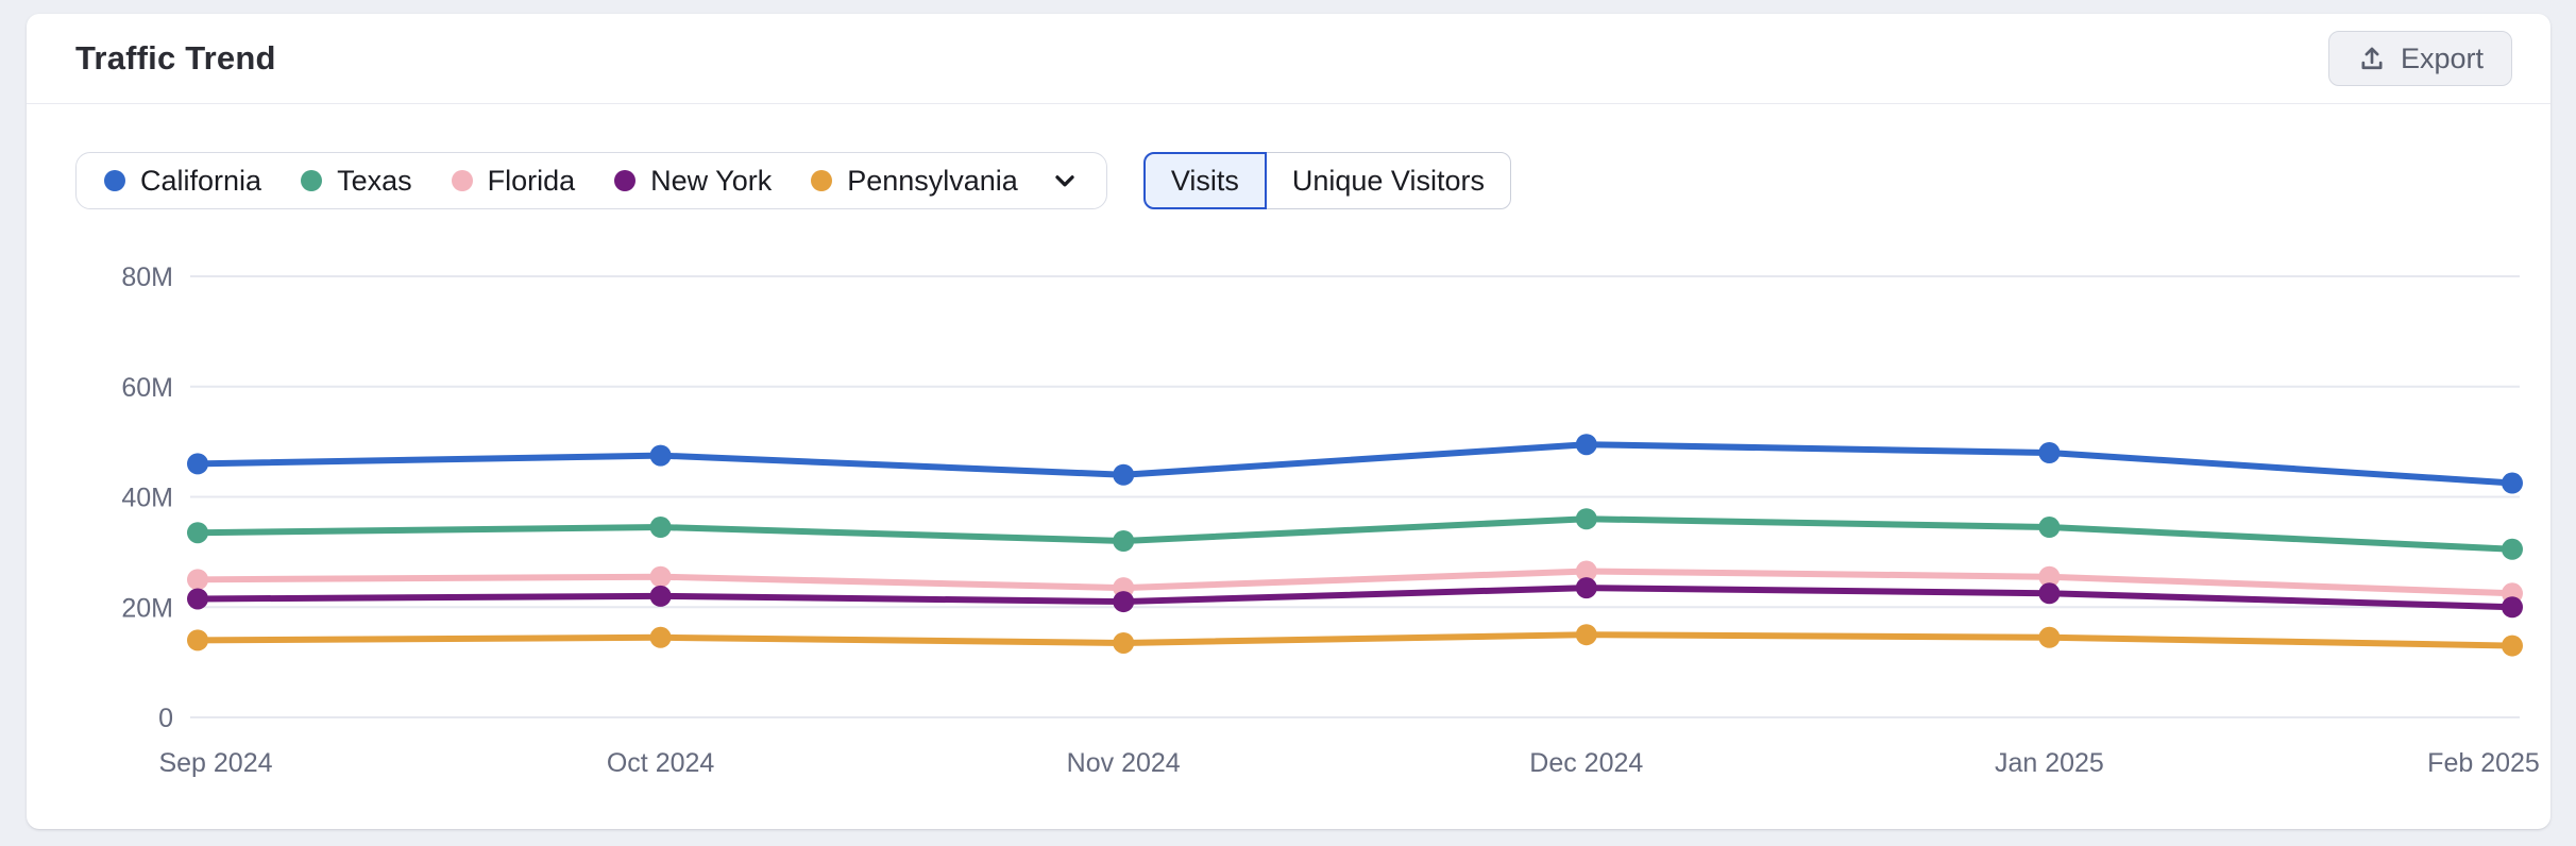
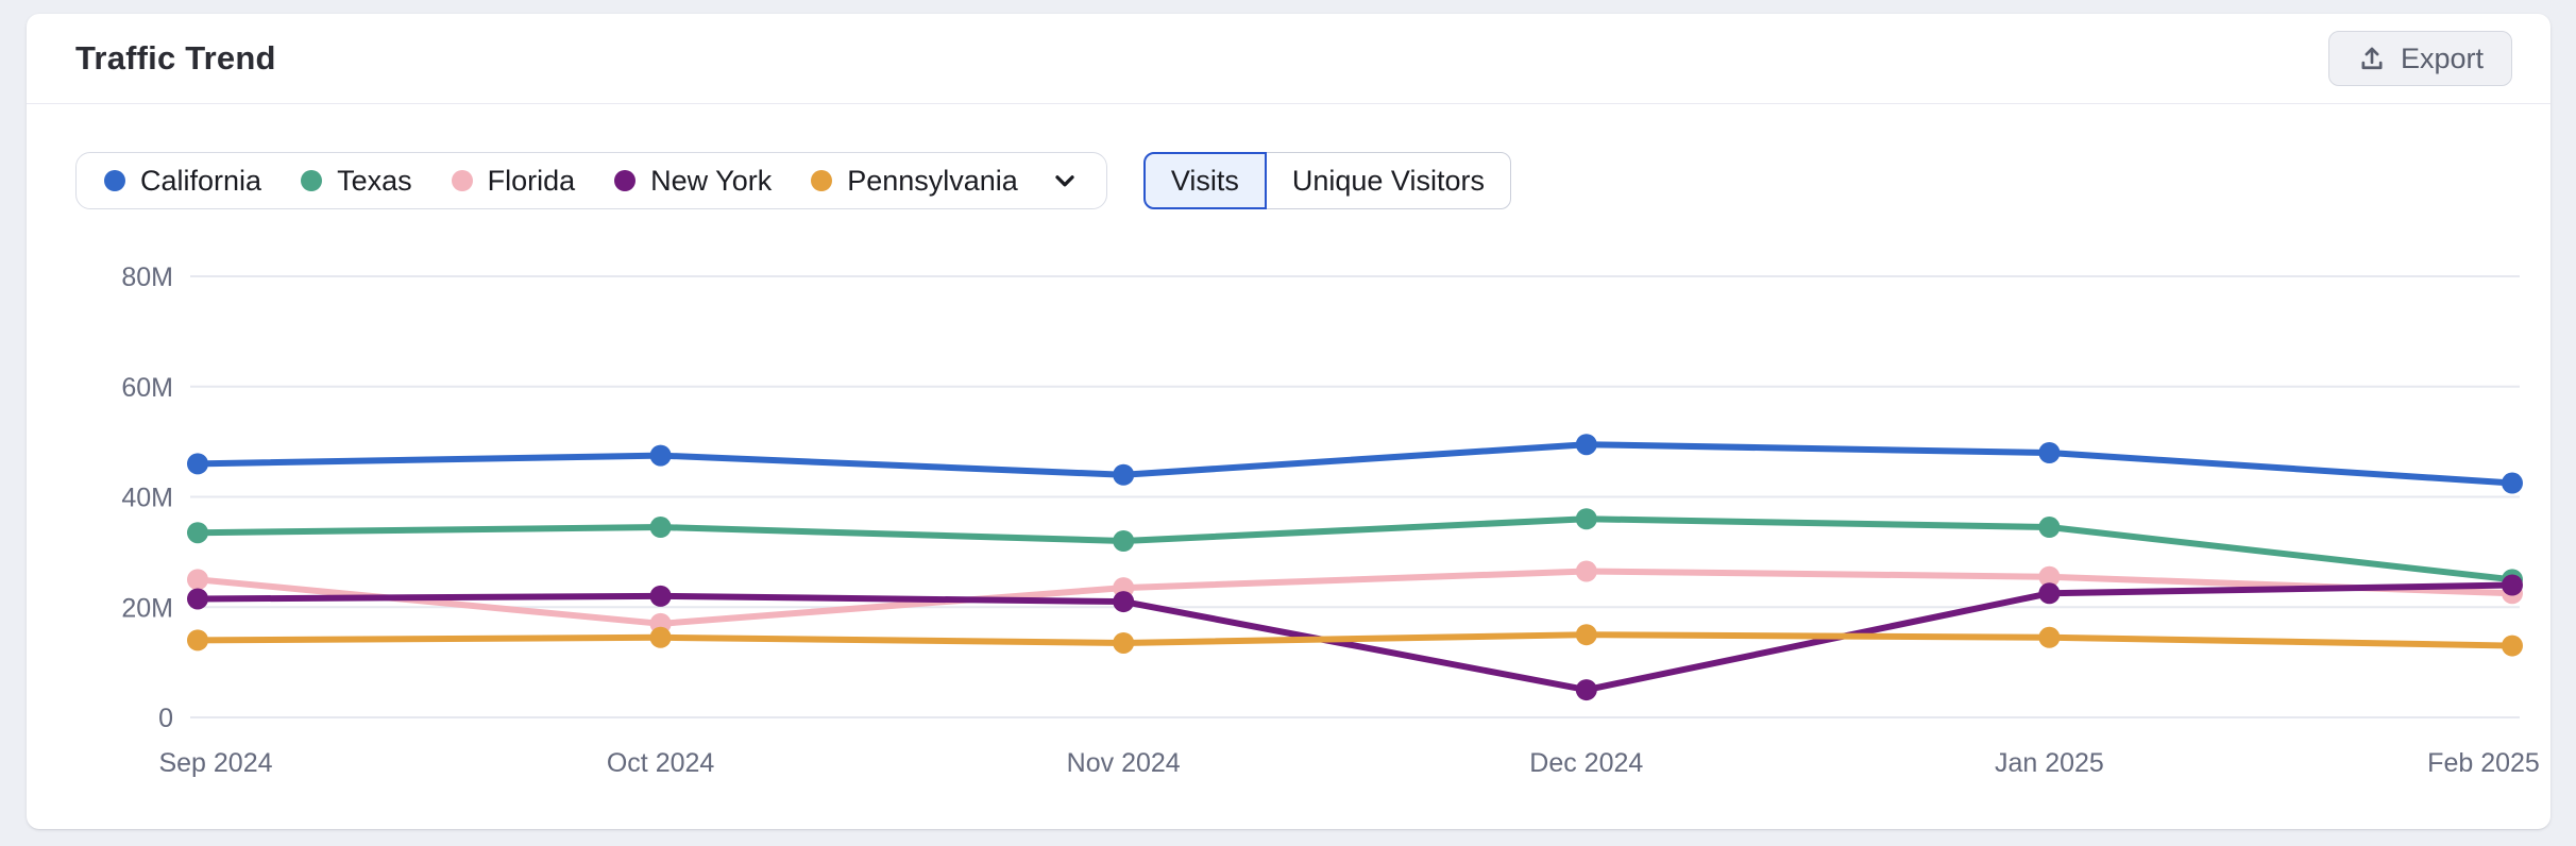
Florida/Oct 2024: 26M -> 17M
New York/Dec 2024: 24M -> 5M
Texas/Feb 2025: 30M -> 25M
New York/Feb 2025: 20M -> 24M
